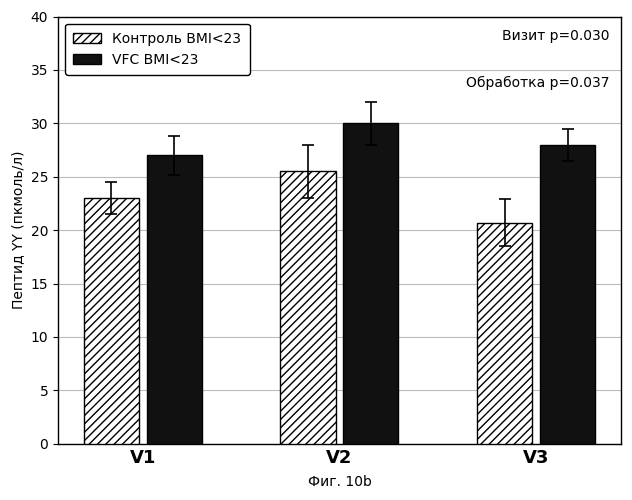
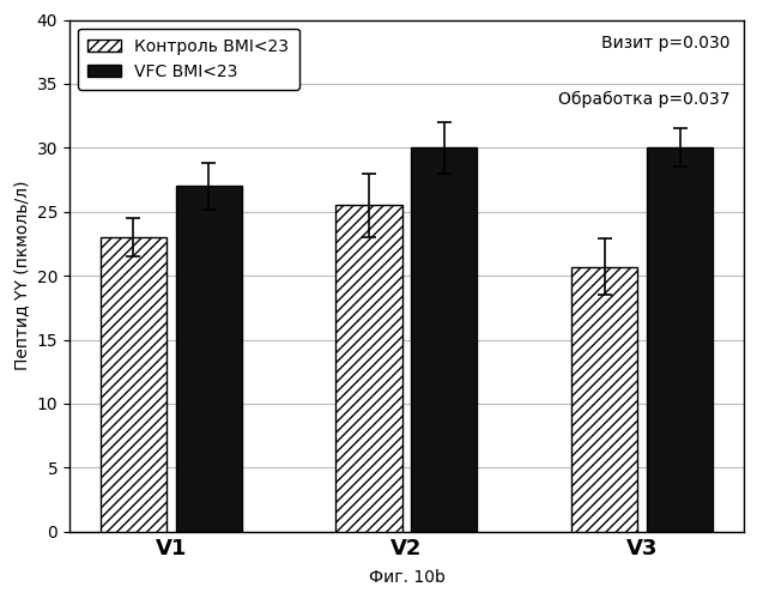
VFC BMI<23/V3: 28 -> 30
